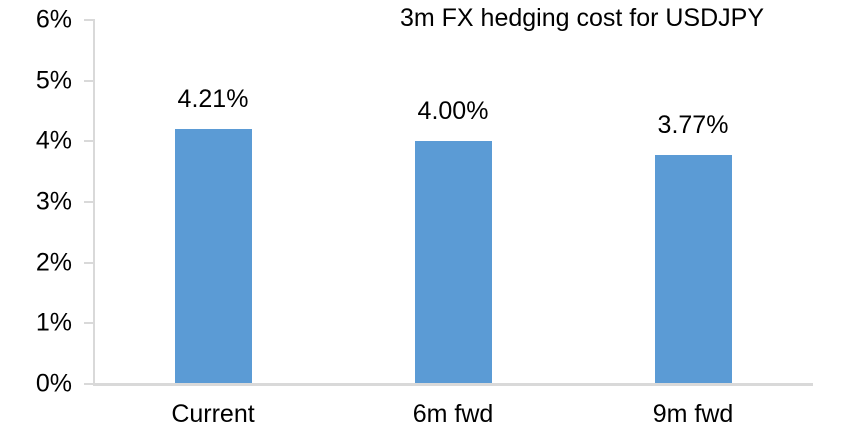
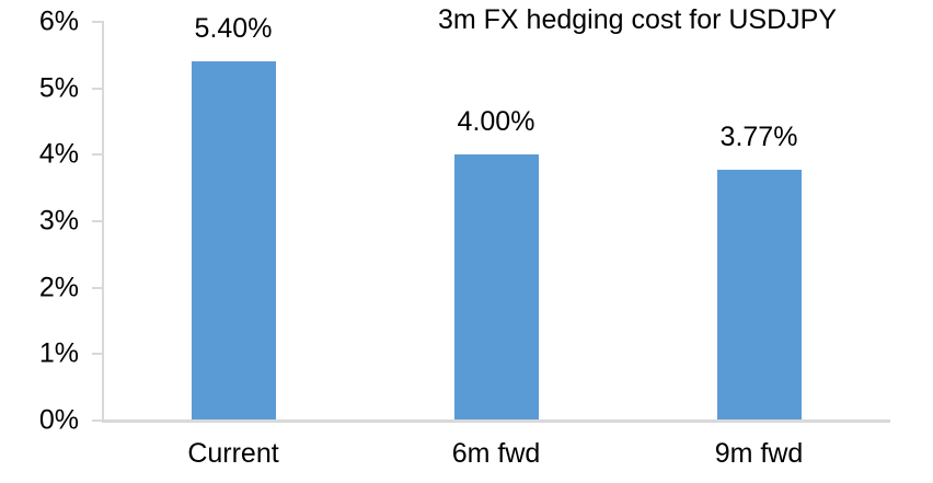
Current: 4.21% -> 5.40%
